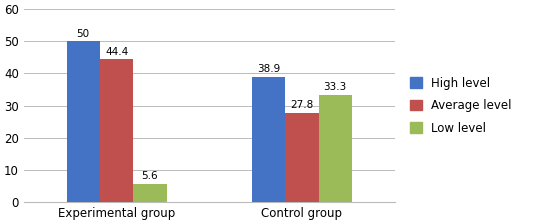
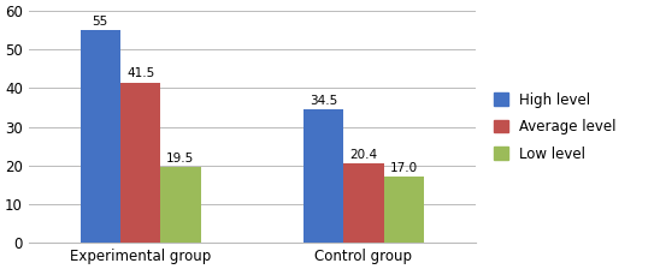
High level/Experimental group: 50 -> 55
Average level/Experimental group: 44.4 -> 41.5
Low level/Experimental group: 5.6 -> 19.5
High level/Control group: 38.9 -> 34.5
Average level/Control group: 27.8 -> 20.4
Low level/Control group: 33.3 -> 17.0
